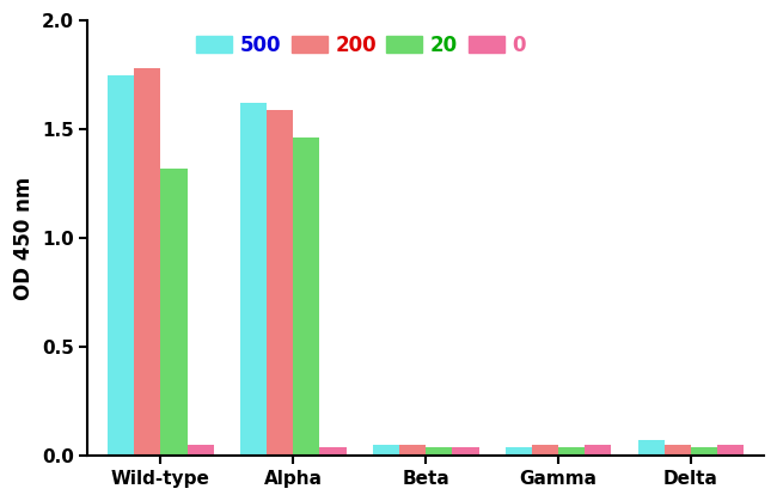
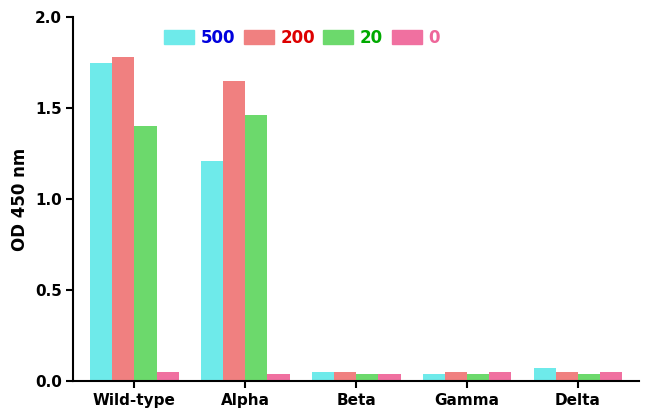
20/Wild-type: 1.32 -> 1.40
500/Alpha: 1.62 -> 1.21
200/Alpha: 1.59 -> 1.65
